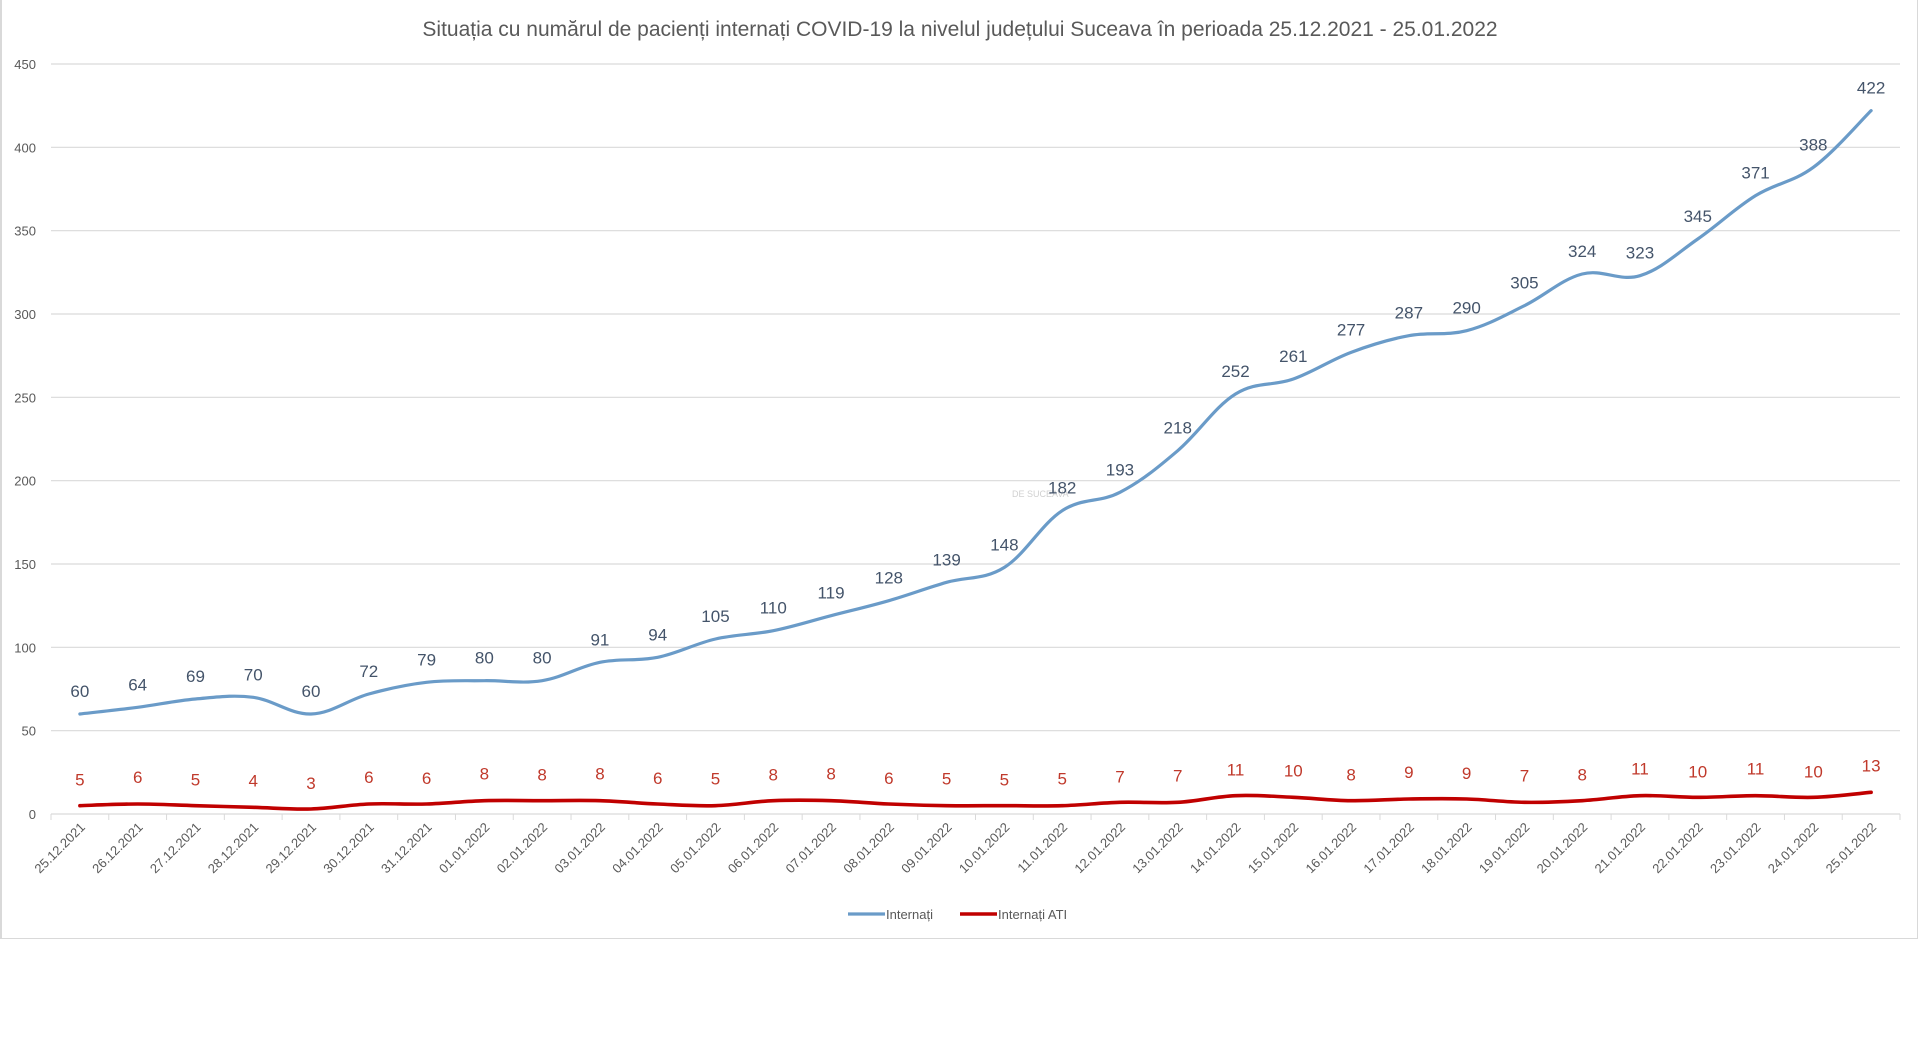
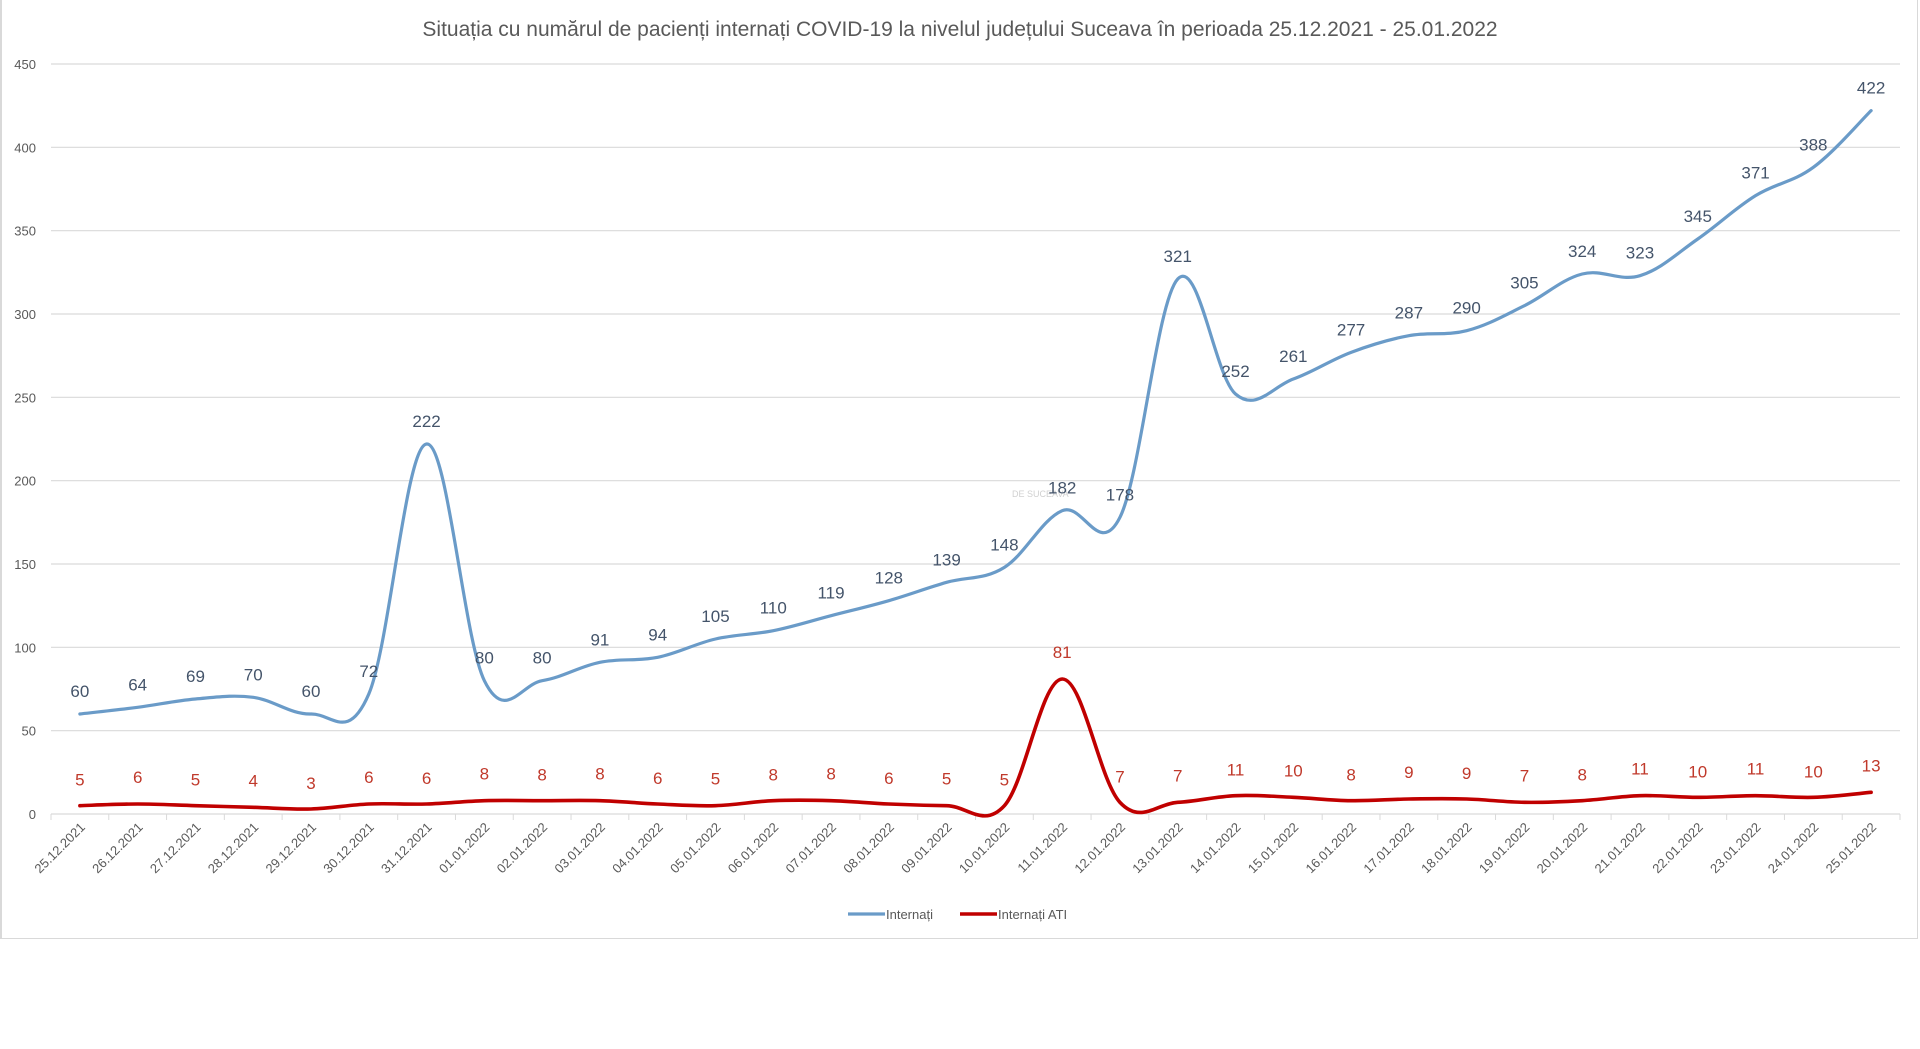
Internați/31.12.2021: 79 -> 222
Internați ATI/11.01.2022: 5 -> 81
Internați/12.01.2022: 193 -> 178
Internați/13.01.2022: 218 -> 321
